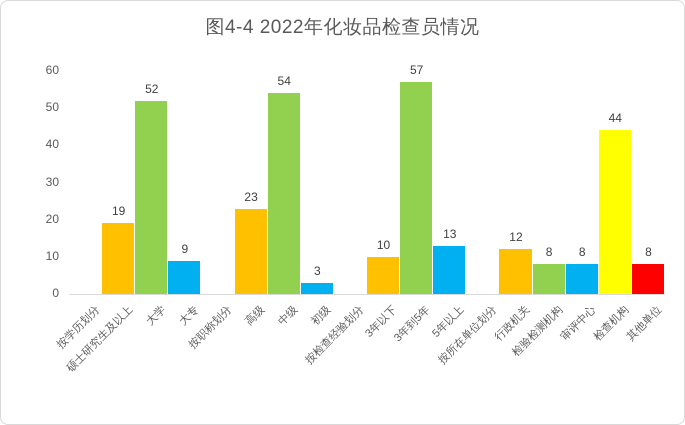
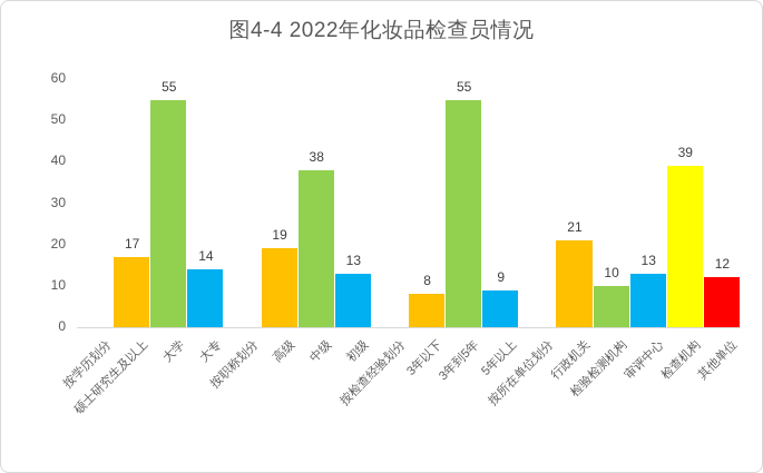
硕士研究生及以上: 19 -> 17
大学: 52 -> 55
大专: 9 -> 14
高级: 23 -> 19
中级: 54 -> 38
初级: 3 -> 13
3年以下: 10 -> 8
3年到5年: 57 -> 55
5年以上: 13 -> 9
行政机关: 12 -> 21
检验检测机构: 8 -> 10
审评中心: 8 -> 13
检查机构: 44 -> 39
其他单位: 8 -> 12
